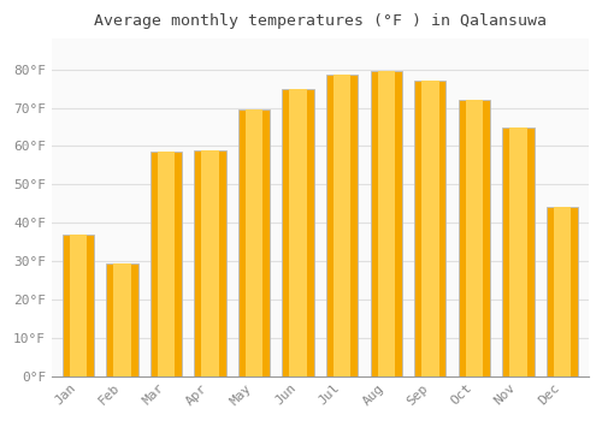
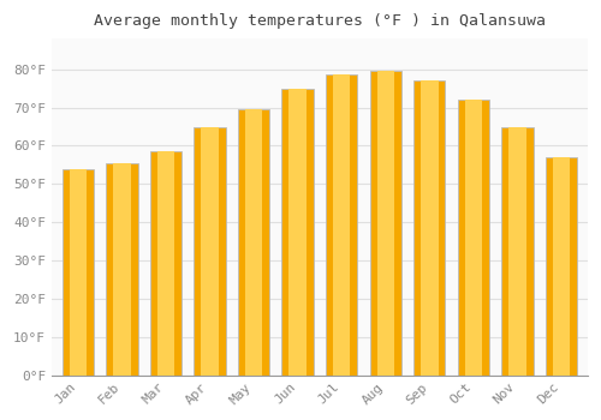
Jan: 37.0°F -> 54.0°F
Feb: 29.5°F -> 55.5°F
Apr: 59.0°F -> 65.0°F
Dec: 44.0°F -> 57.0°F
